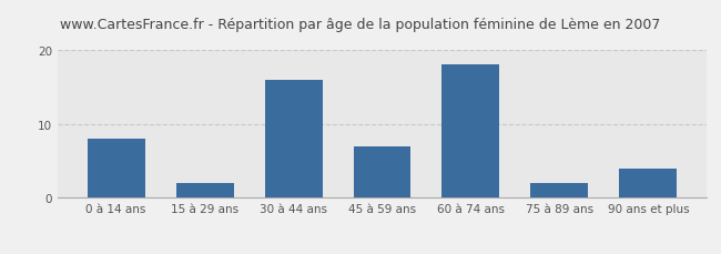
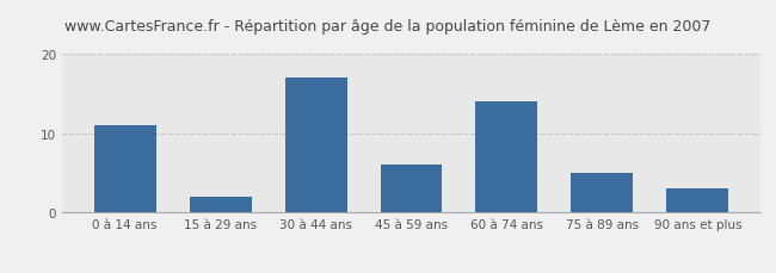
0 à 14 ans: 8 -> 11
30 à 44 ans: 16 -> 17
45 à 59 ans: 7 -> 6
60 à 74 ans: 18 -> 14
75 à 89 ans: 2 -> 5
90 ans et plus: 4 -> 3
